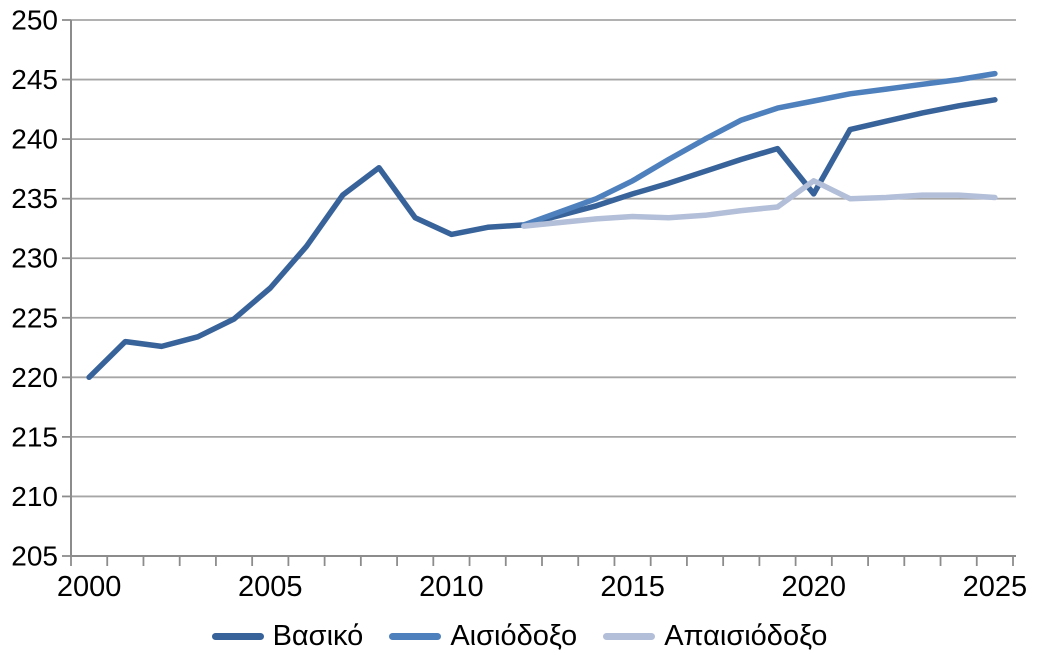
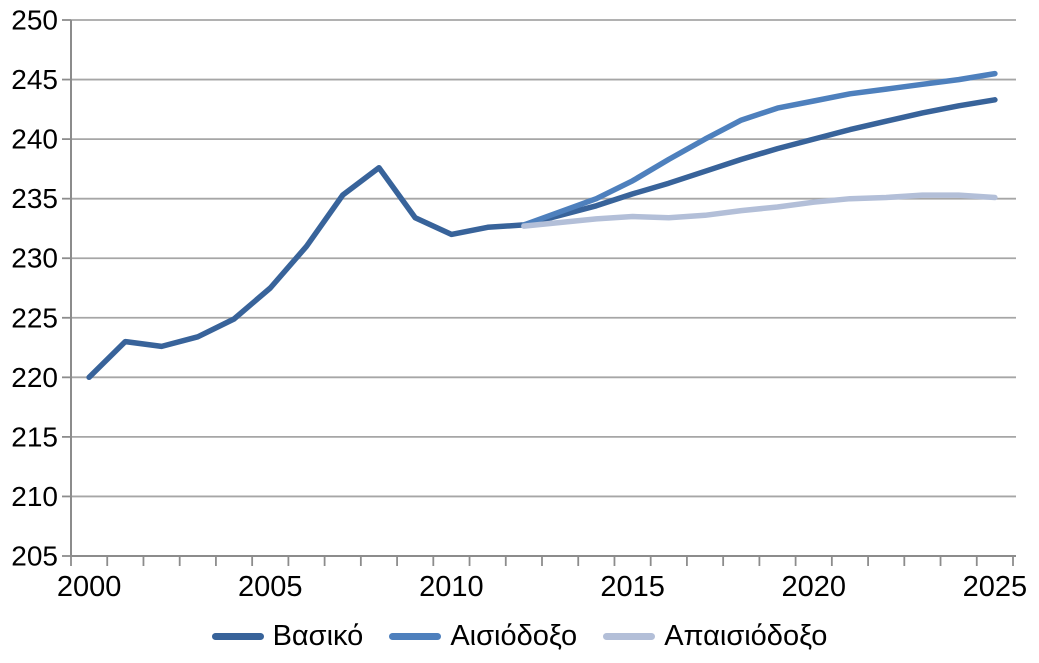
Βασικό/2020: 235.4 -> 240.0
Απαισιόδοξο/2020: 236.5 -> 234.7
